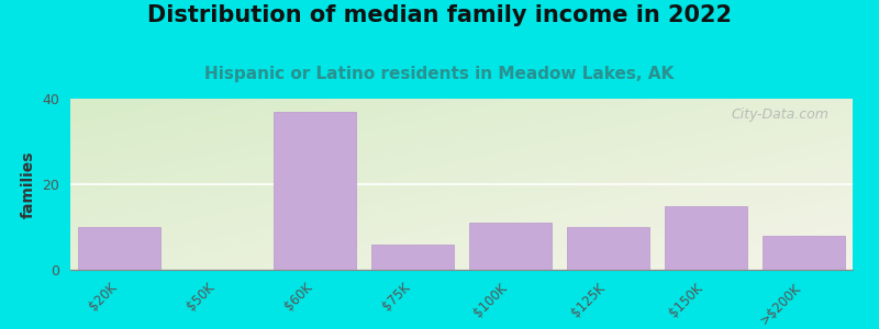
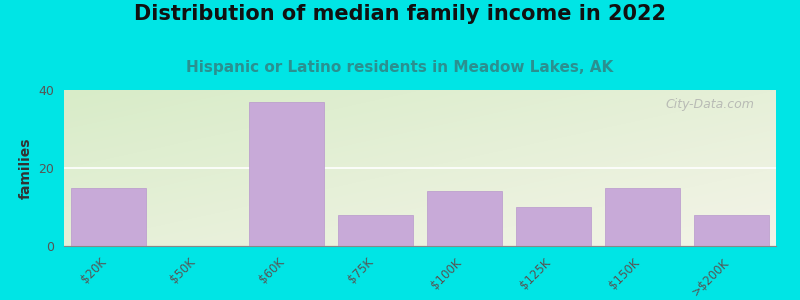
$20K: 10 -> 15
$75K: 6 -> 8
$100K: 11 -> 14
